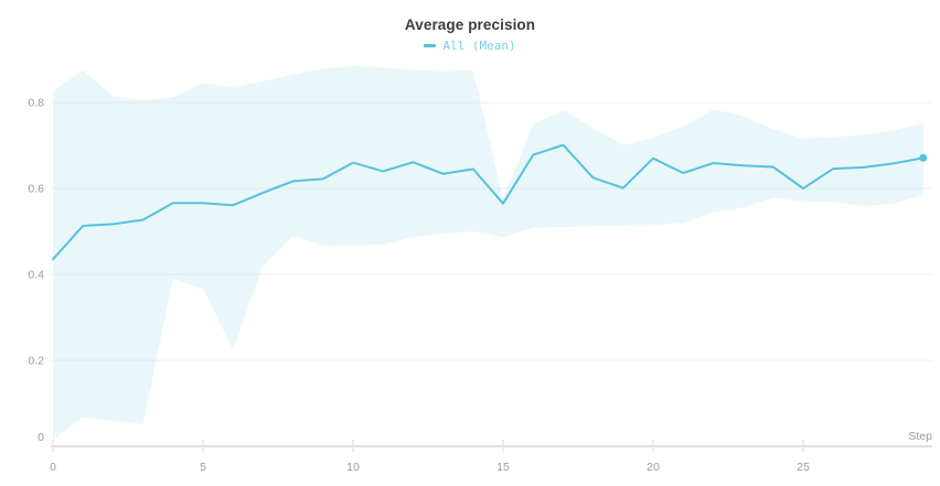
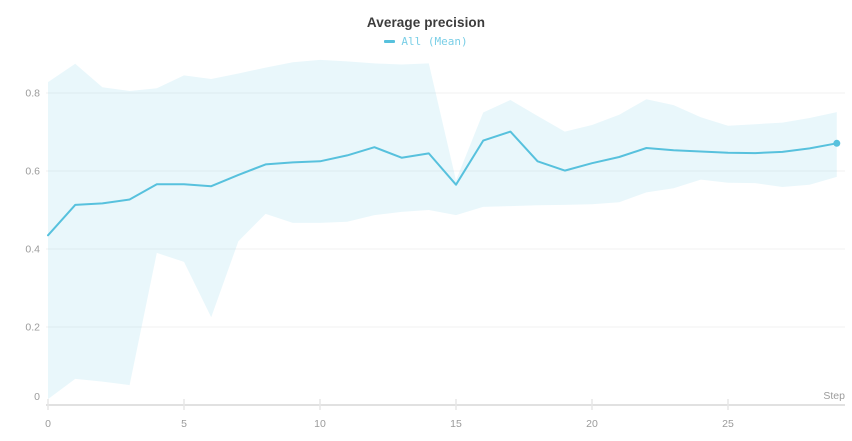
10: 0.66 -> 0.62
20: 0.67 -> 0.62
25: 0.60 -> 0.65
